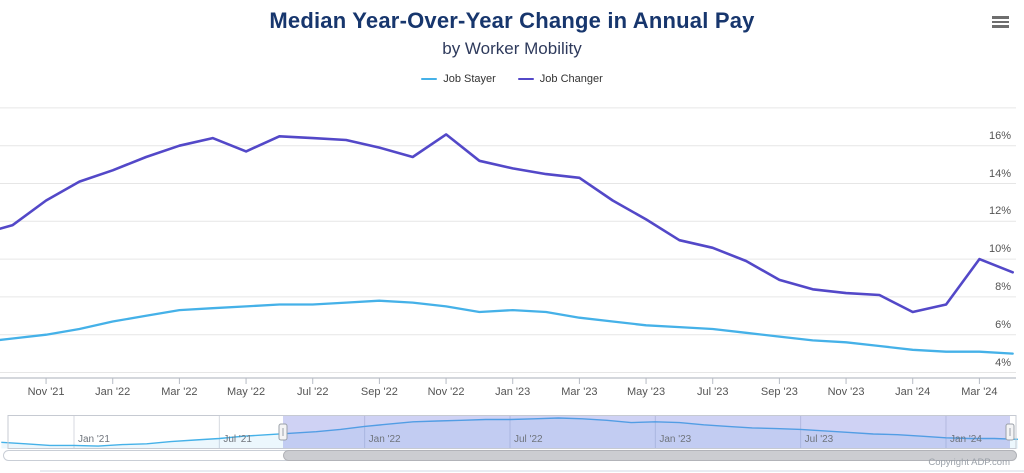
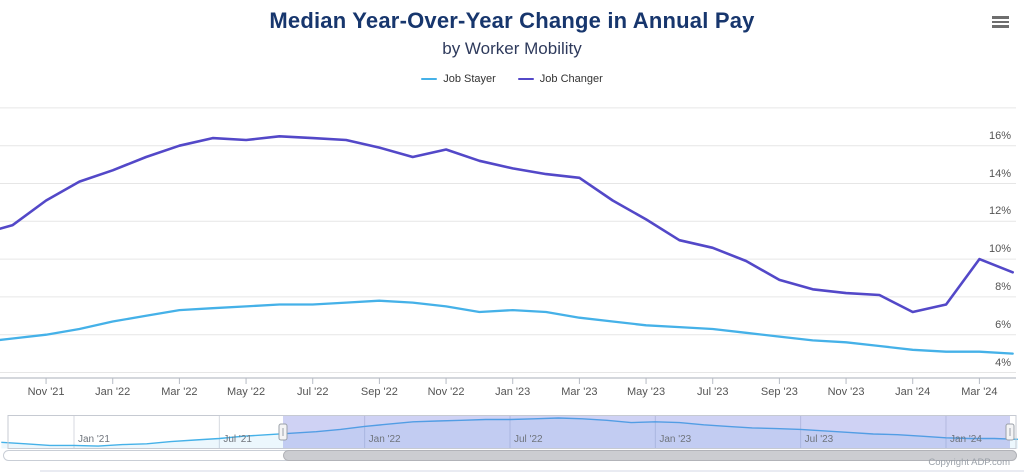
Job Changer/May '22: 15.7% -> 16.3%
Job Changer/Nov '22: 16.6% -> 15.8%
